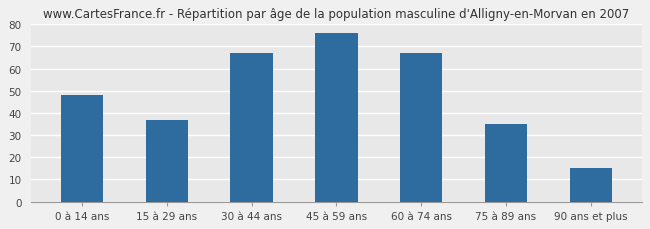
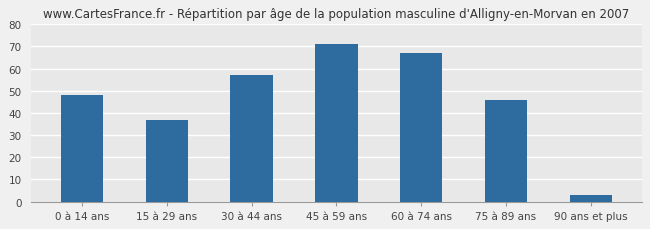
30 à 44 ans: 67 -> 57
45 à 59 ans: 76 -> 71
75 à 89 ans: 35 -> 46
90 ans et plus: 15 -> 3
